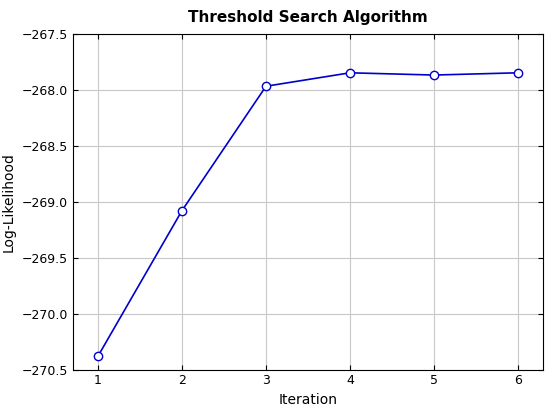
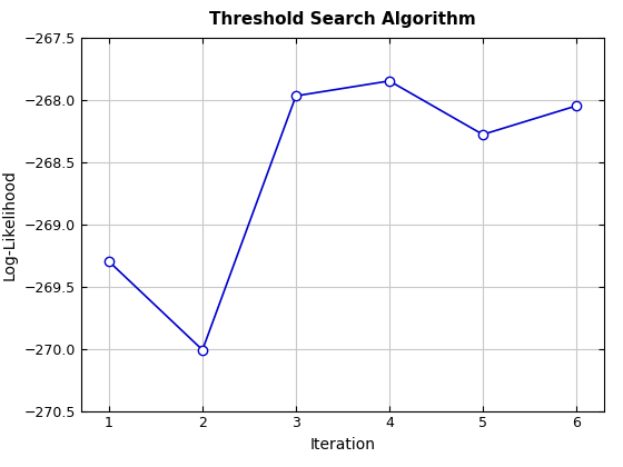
1: -270.38 -> -269.30
2: -269.08 -> -270.01
5: -267.87 -> -268.28
6: -267.85 -> -268.05
